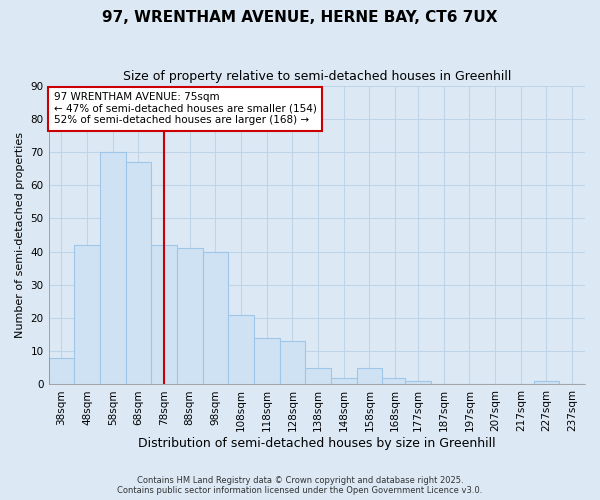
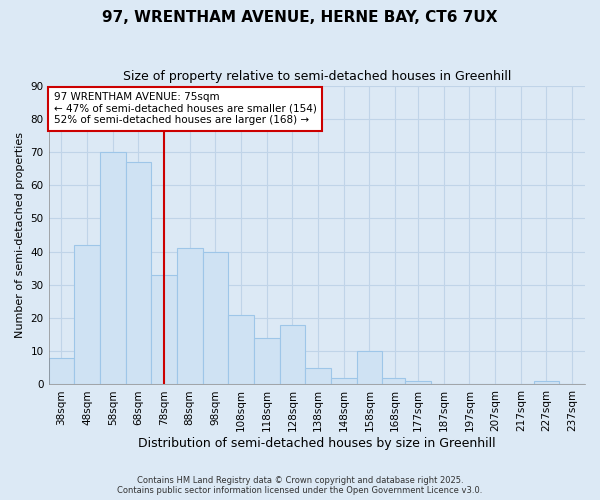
78sqm: 42 -> 33
128sqm: 13 -> 18
158sqm: 5 -> 10
